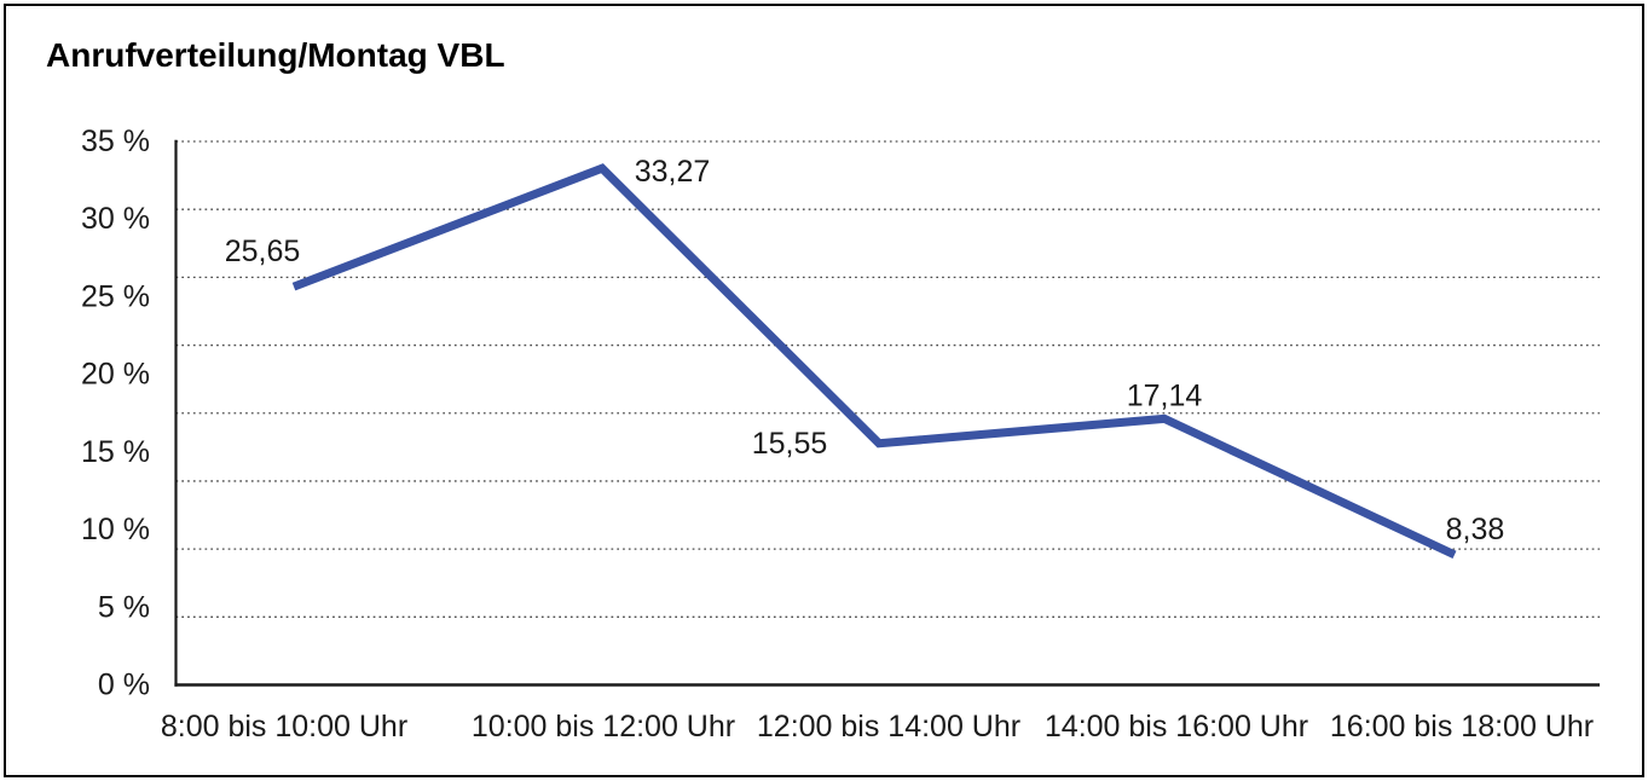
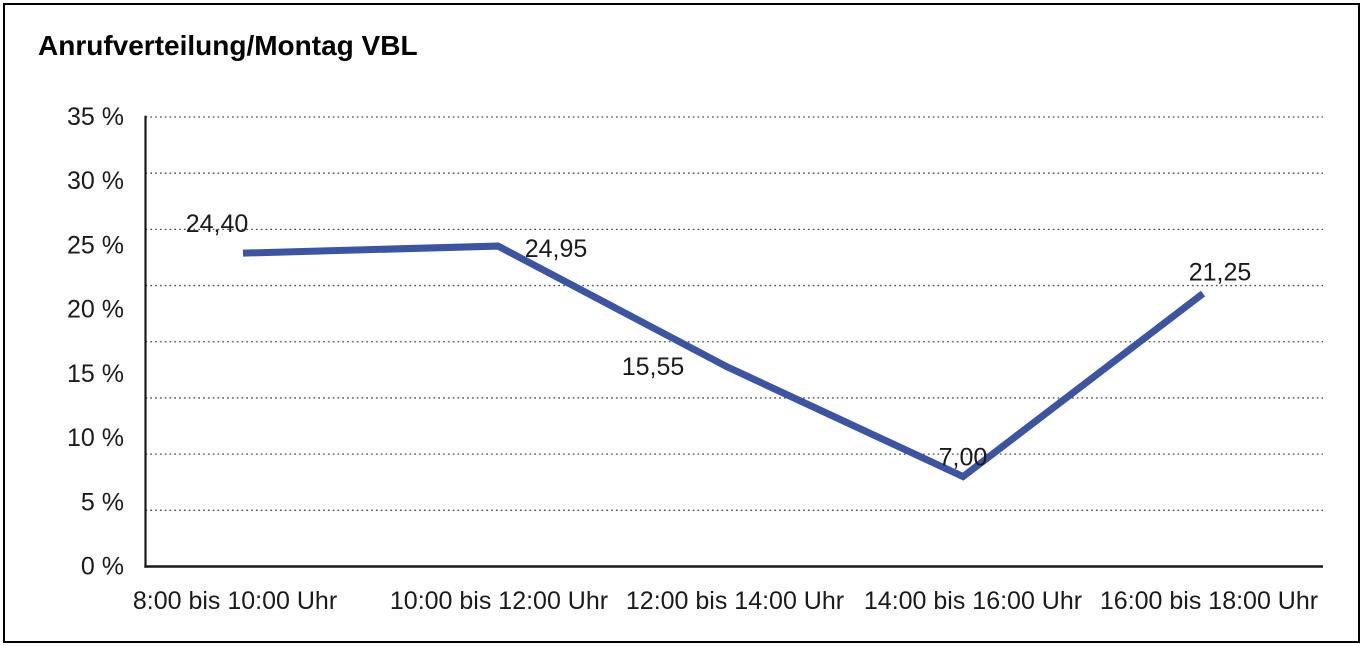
8:00 bis 10:00 Uhr: 25,65 -> 24,40
10:00 bis 12:00 Uhr: 33,27 -> 24,95
14:00 bis 16:00 Uhr: 17,14 -> 7,00
16:00 bis 18:00 Uhr: 8,38 -> 21,25
